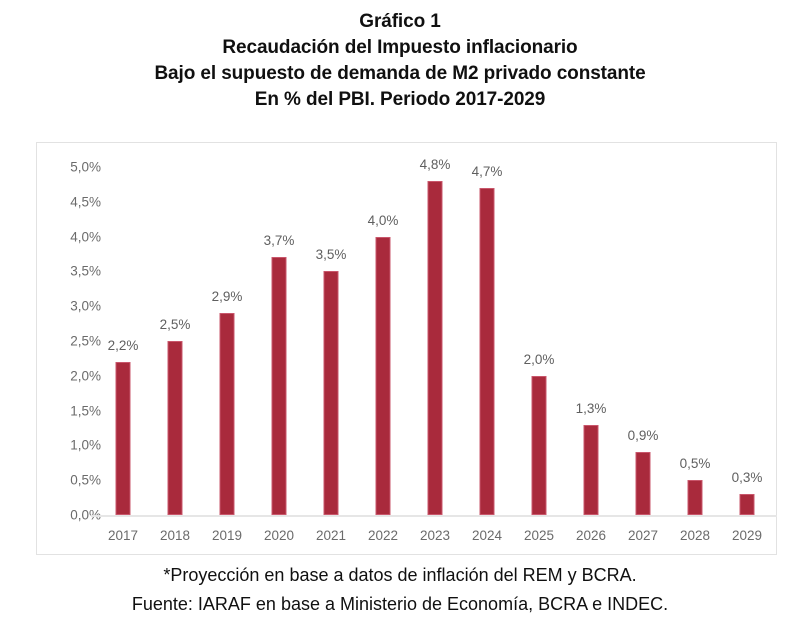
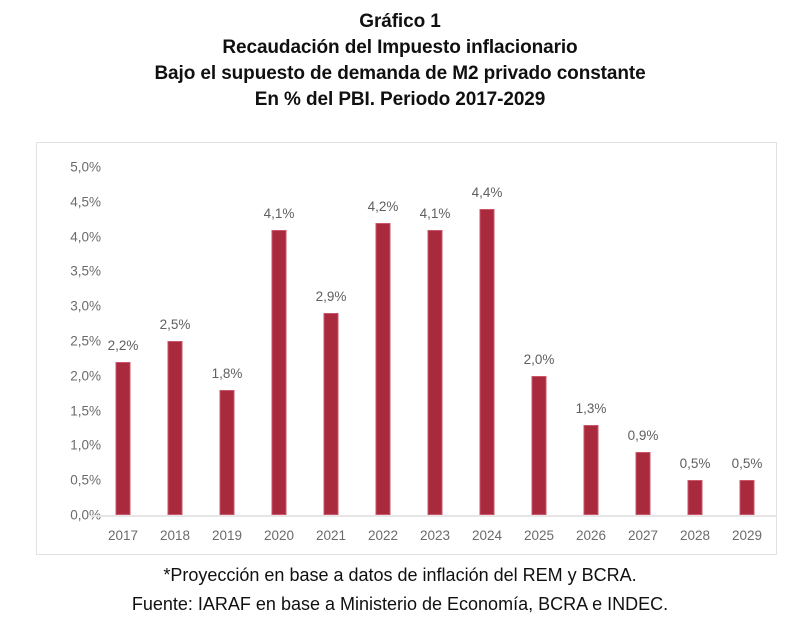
2019: 2,9% -> 1,8%
2020: 3,7% -> 4,1%
2021: 3,5% -> 2,9%
2022: 4,0% -> 4,2%
2023: 4,8% -> 4,1%
2024: 4,7% -> 4,4%
2029: 0,3% -> 0,5%
